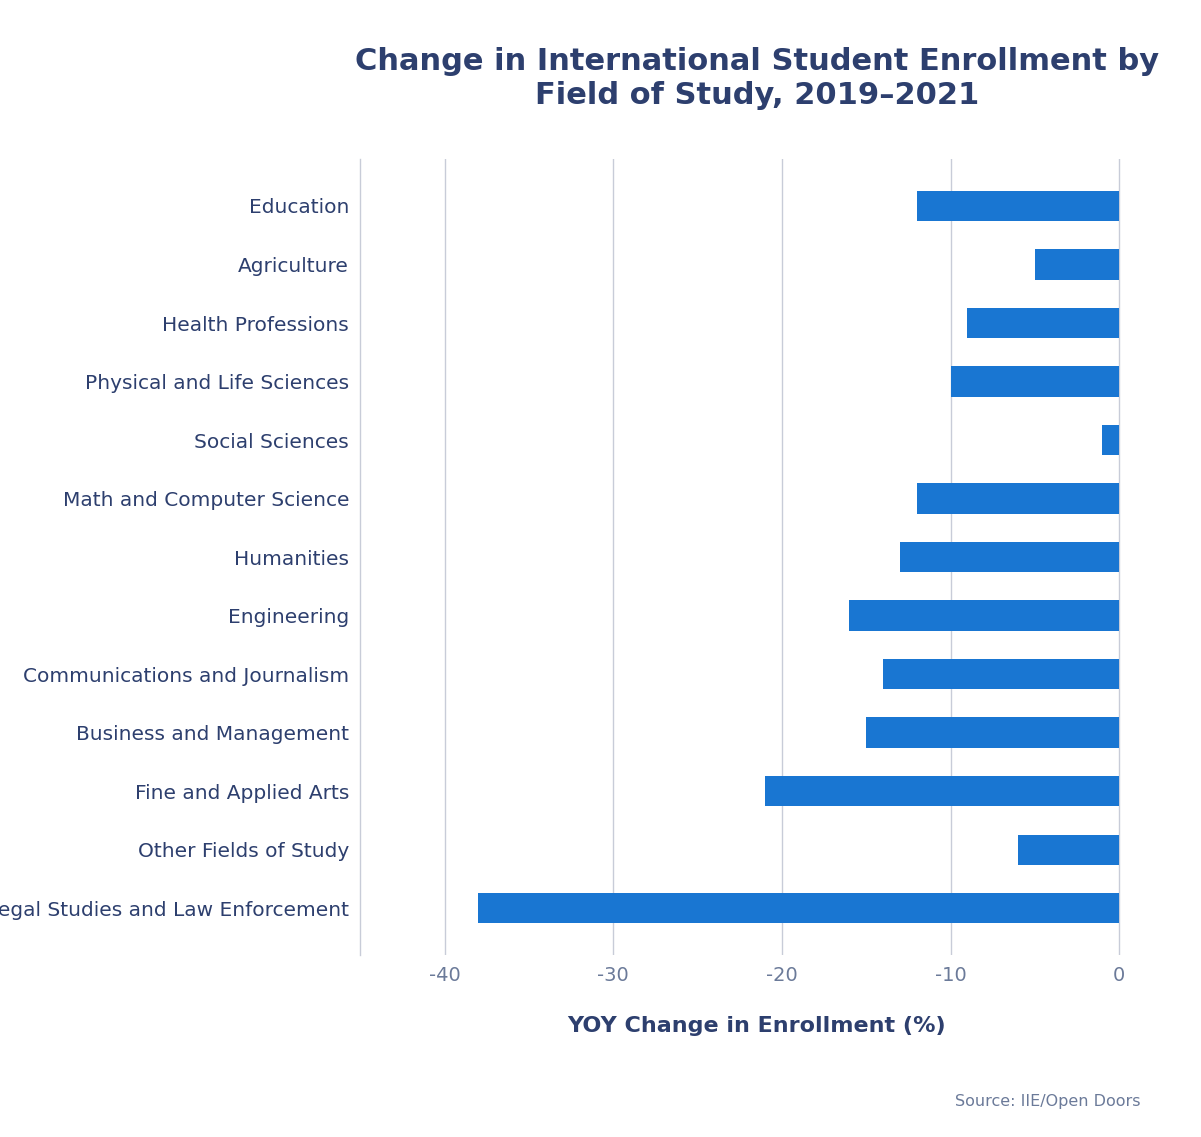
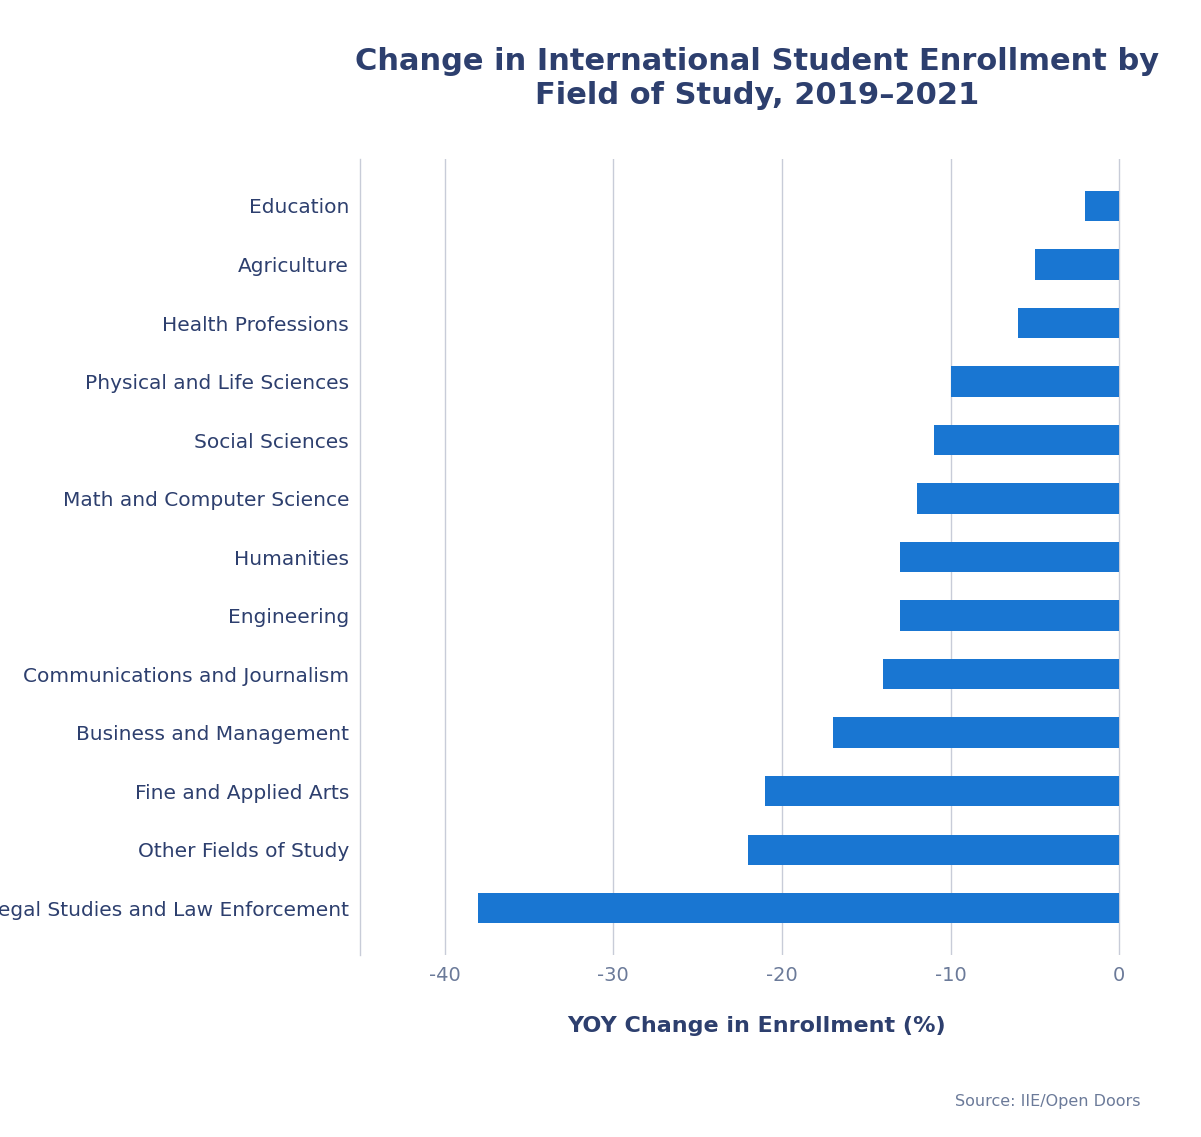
Education: -12 -> -2
Health Professions: -9 -> -6
Social Sciences: -1 -> -11
Engineering: -16 -> -13
Business and Management: -15 -> -17
Other Fields of Study: -6 -> -22
